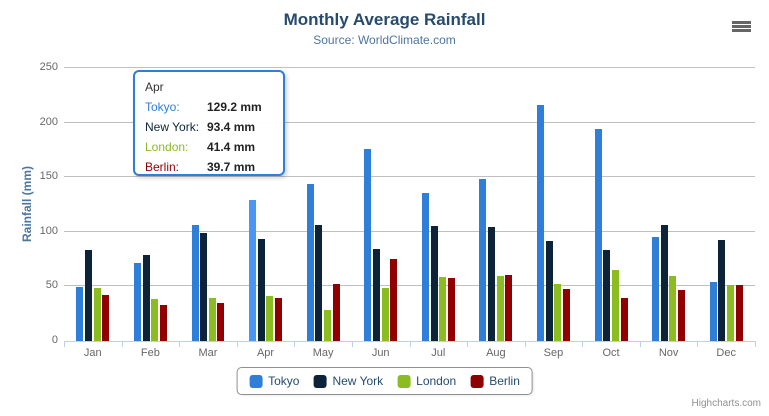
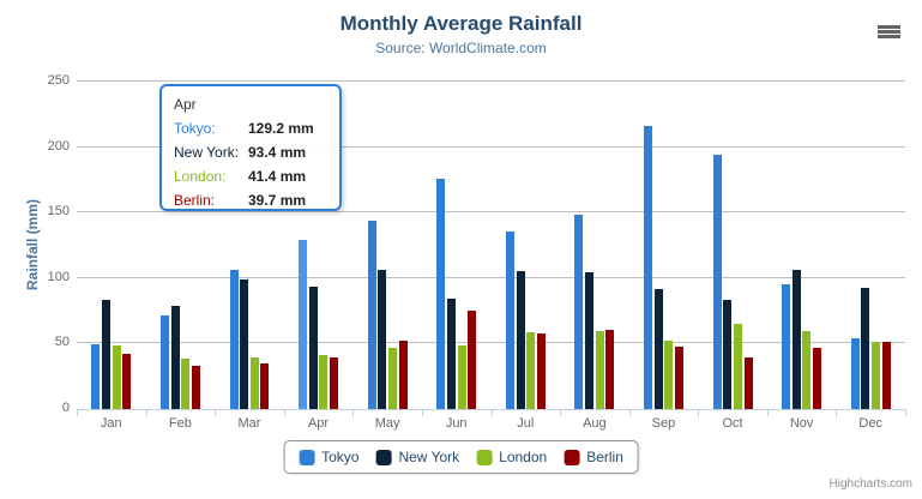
London/May: 28 -> 47
